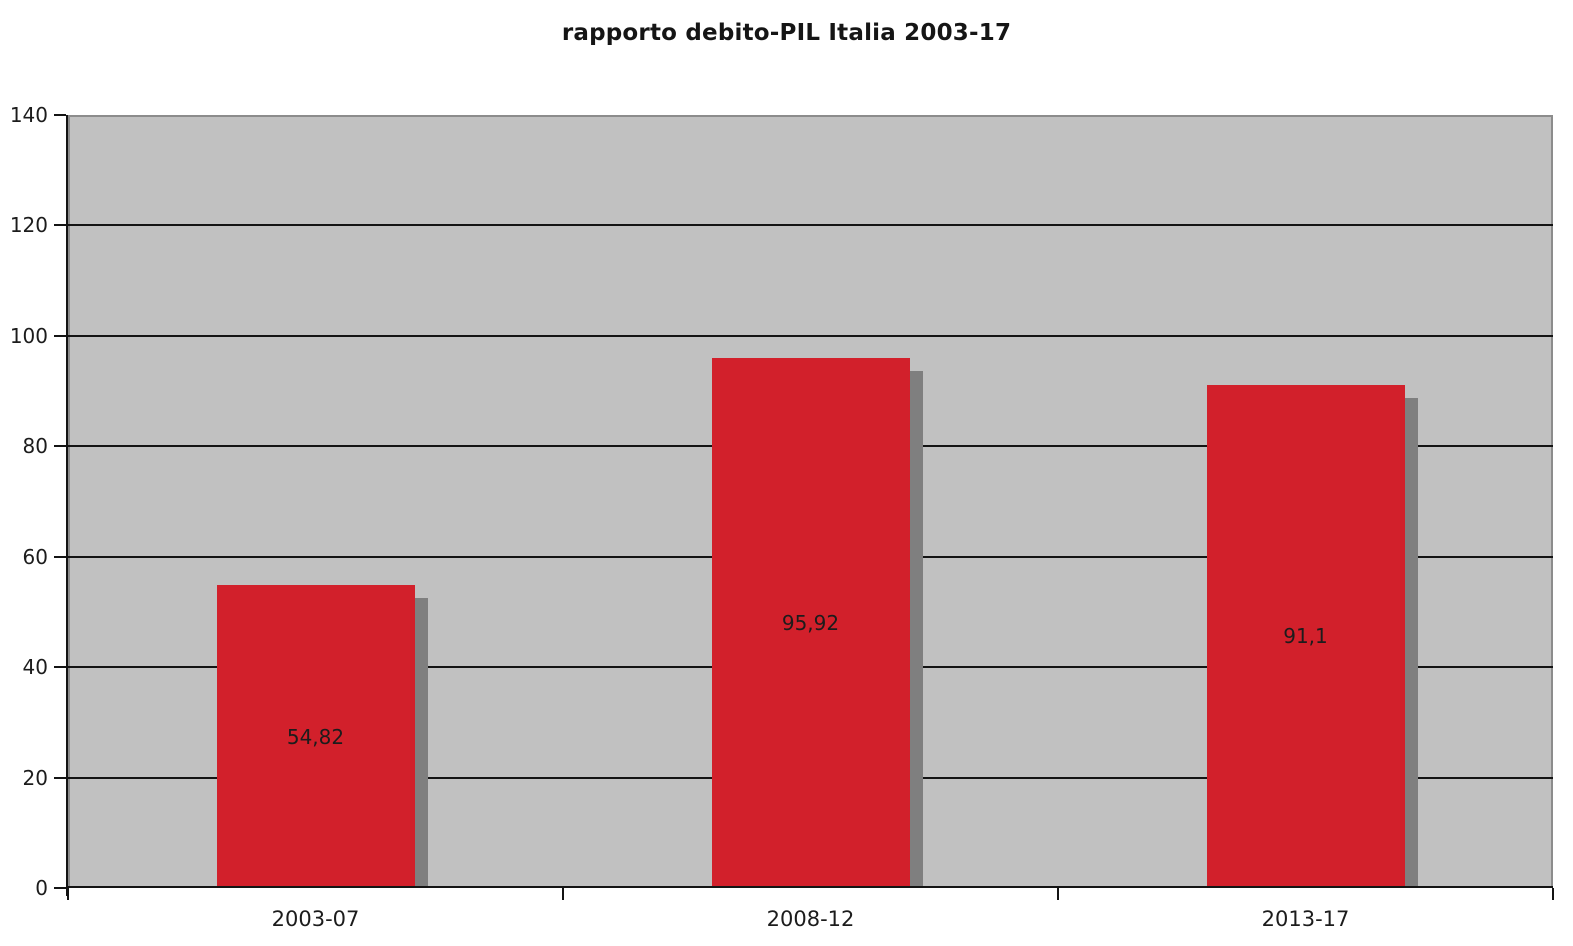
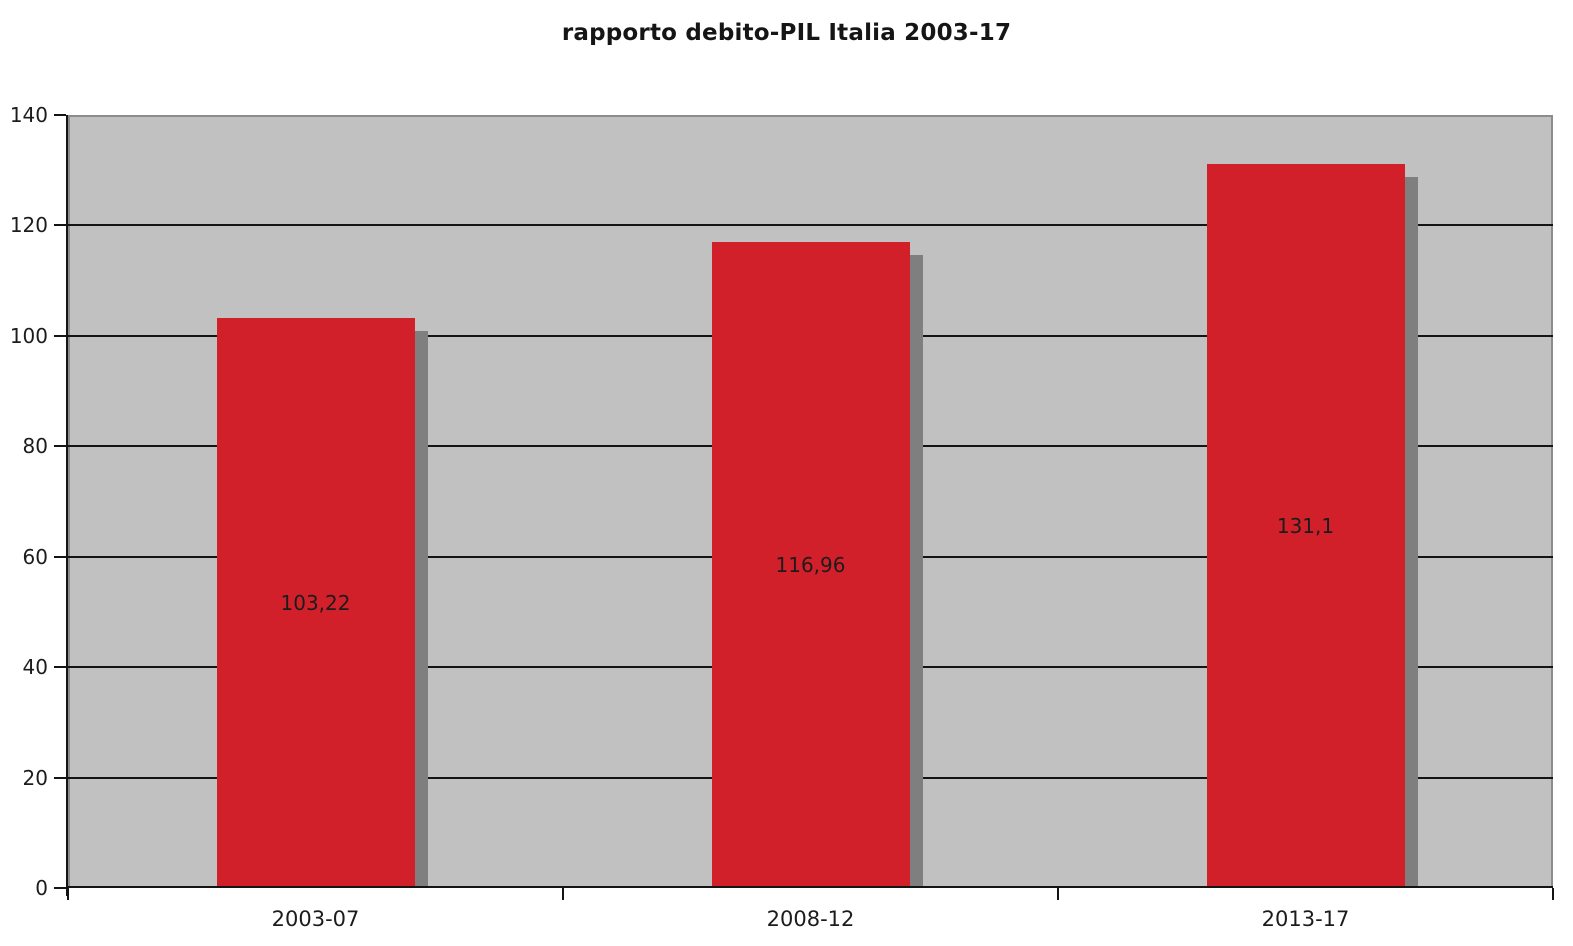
2003-07: 54,82 -> 103,22
2008-12: 95,92 -> 116,96
2013-17: 91,1 -> 131,1
